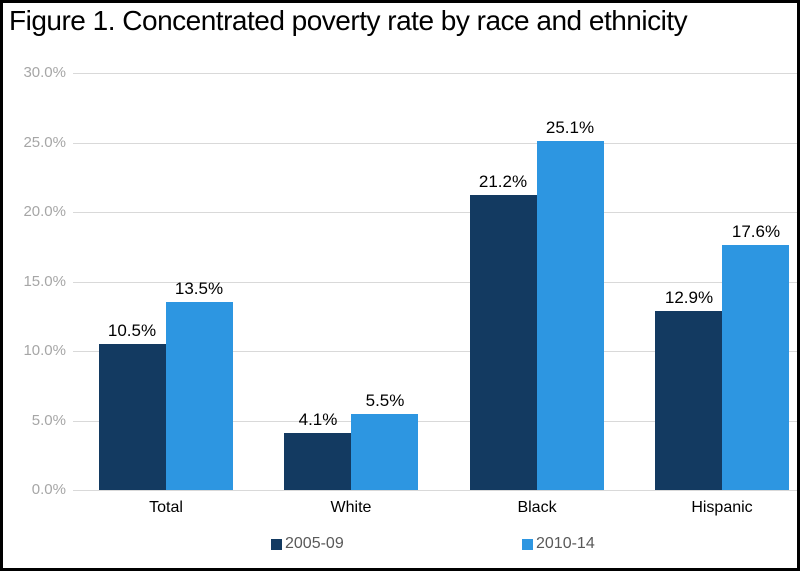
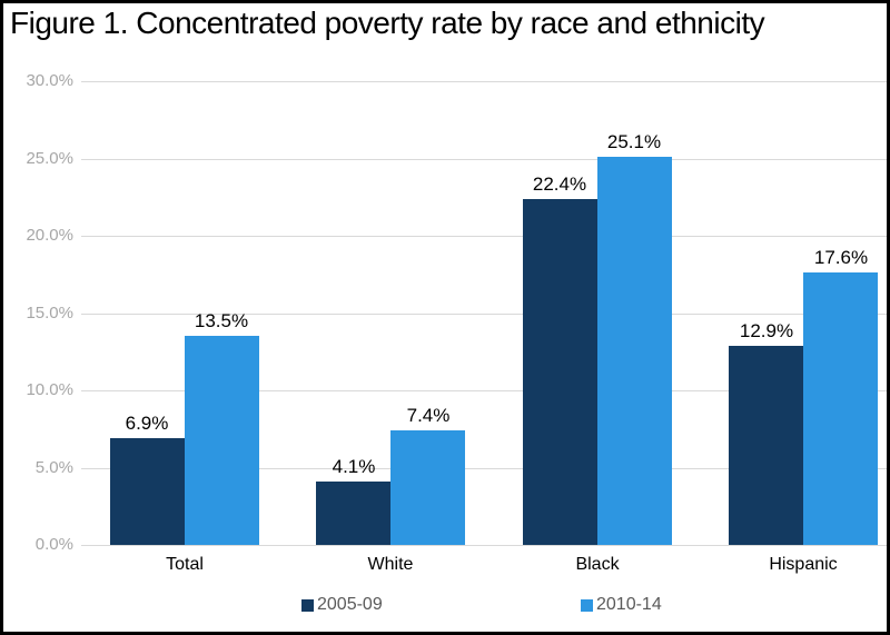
2005-09/Total: 10.5% -> 6.9%
2010-14/White: 5.5% -> 7.4%
2005-09/Black: 21.2% -> 22.4%
